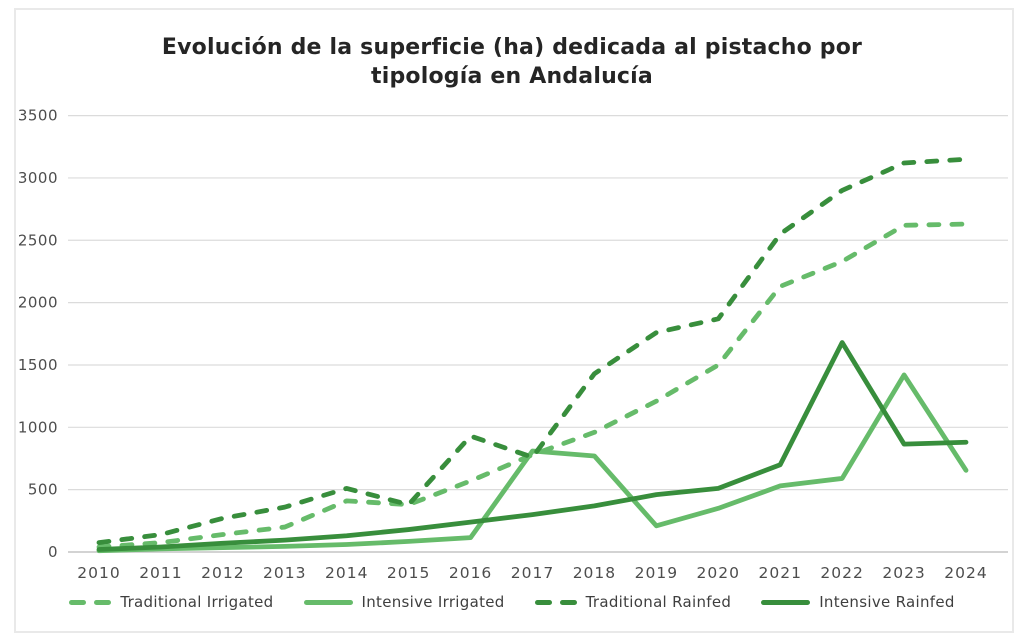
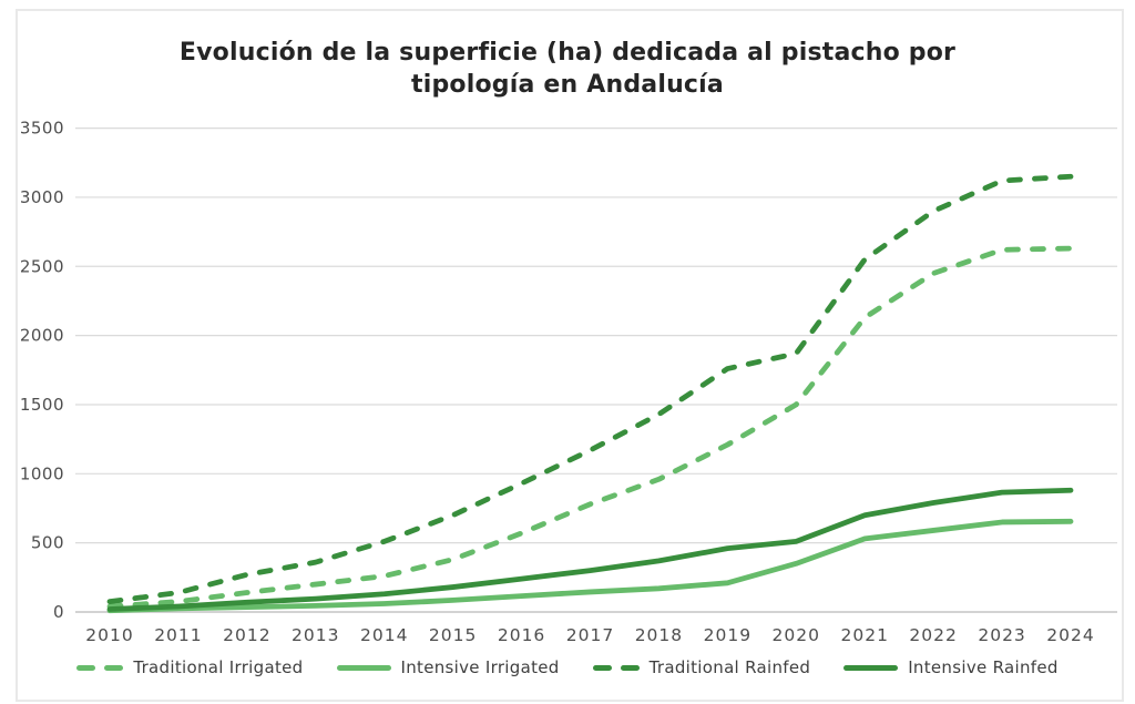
Traditional Irrigated/2014: 410 -> 260
Traditional Rainfed/2015: 380 -> 700
Intensive Irrigated/2017: 810 -> 140
Traditional Rainfed/2017: 760 -> 1170
Intensive Irrigated/2018: 770 -> 170
Traditional Irrigated/2022: 2330 -> 2450
Intensive Rainfed/2022: 1680 -> 790
Intensive Irrigated/2023: 1420 -> 650
